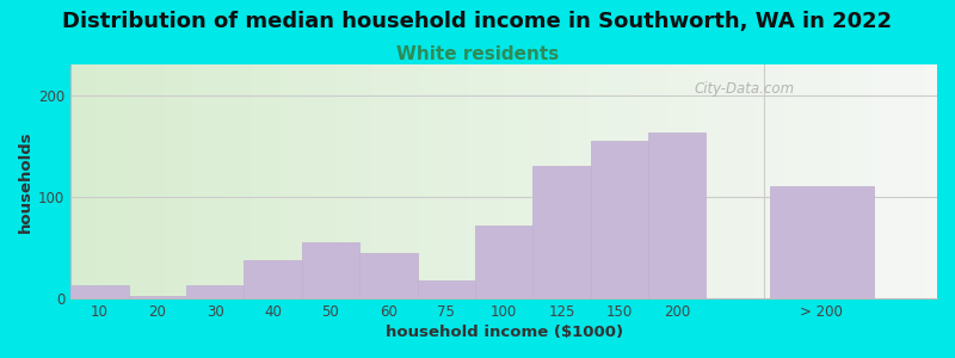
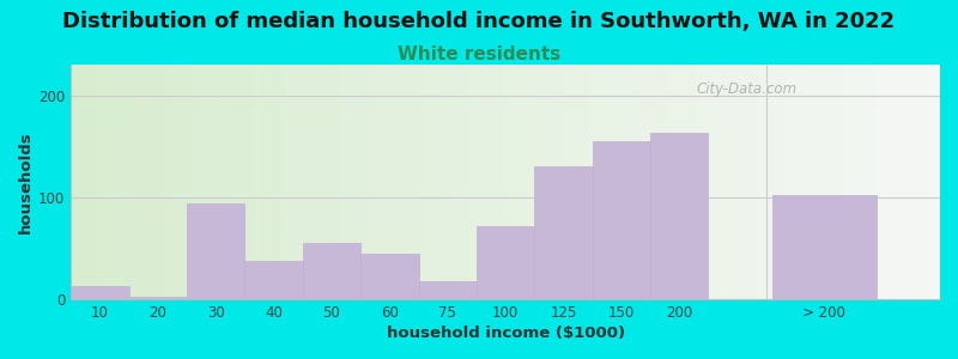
30: 13 -> 94
> 200: 110 -> 102
